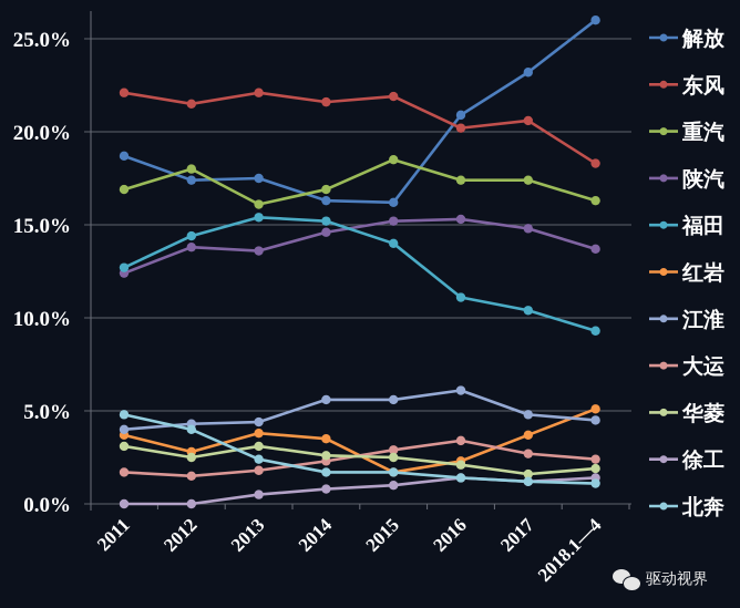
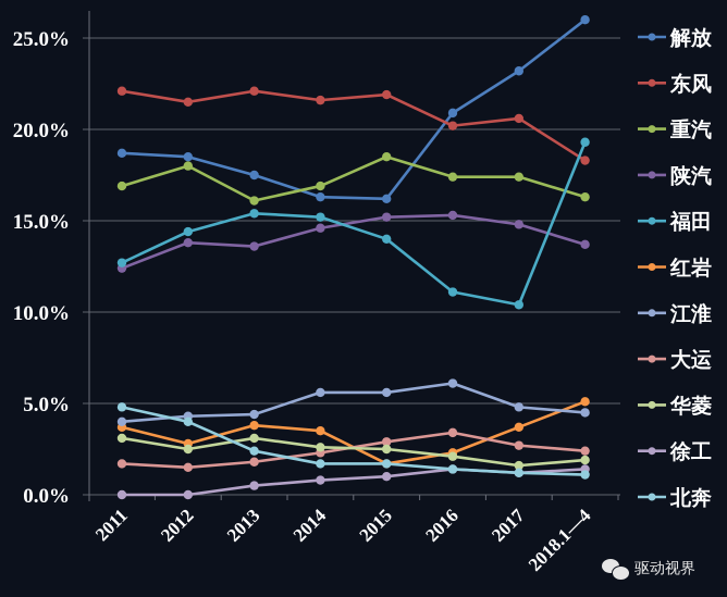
解放/2012: 17.4% -> 18.5%
福田/2018.1—4: 9.3% -> 19.3%
